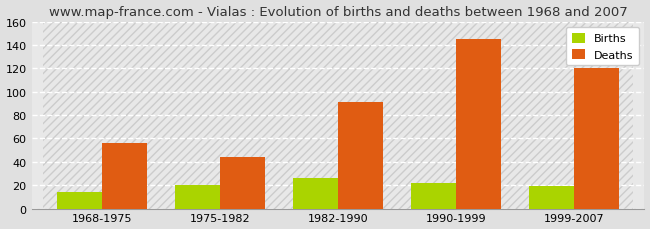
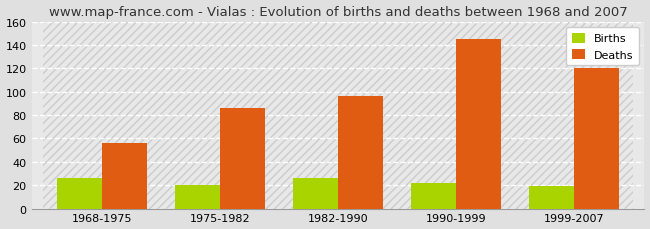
Births/1968-1975: 14 -> 26
Deaths/1975-1982: 44 -> 86
Deaths/1982-1990: 91 -> 96
